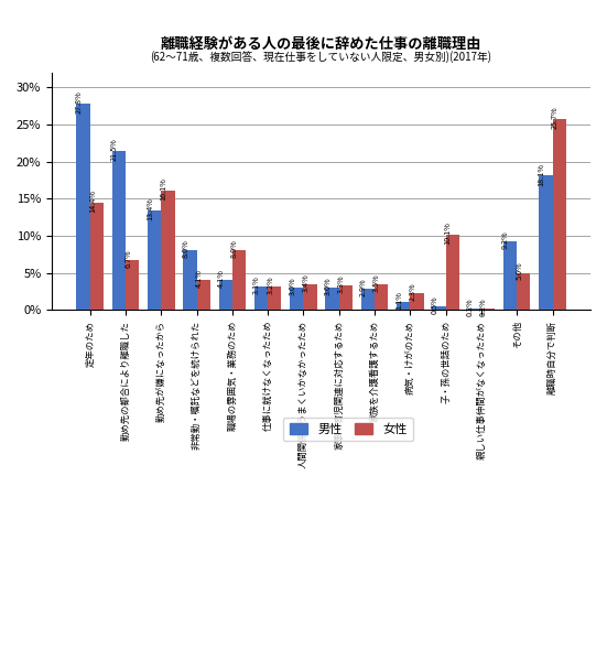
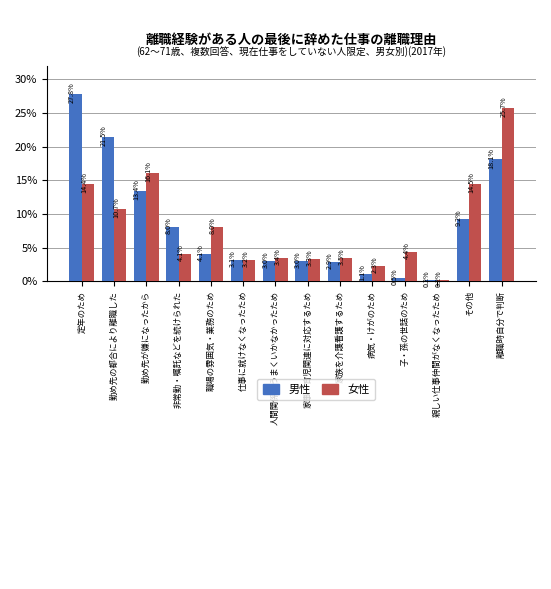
女性/勤め先の都合により離職した: 6.7% -> 10.7%
女性/子・孫の世話のため: 10.1% -> 4.4%
女性/その他: 5.0% -> 14.5%
